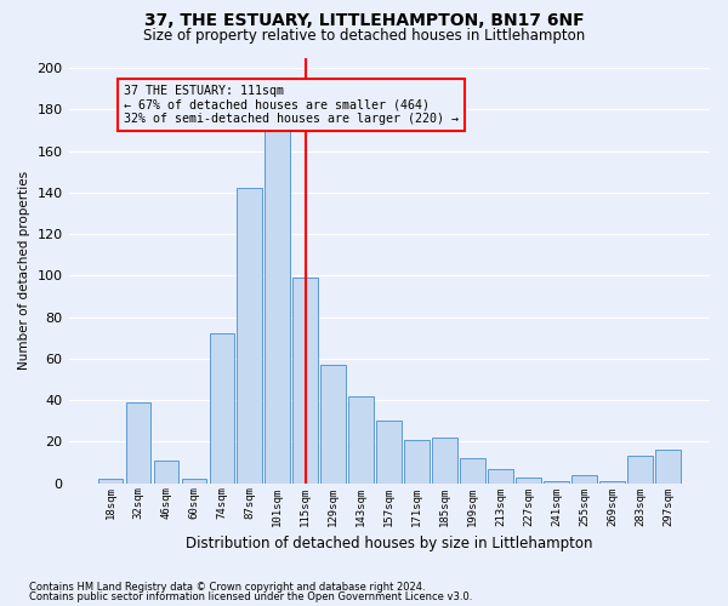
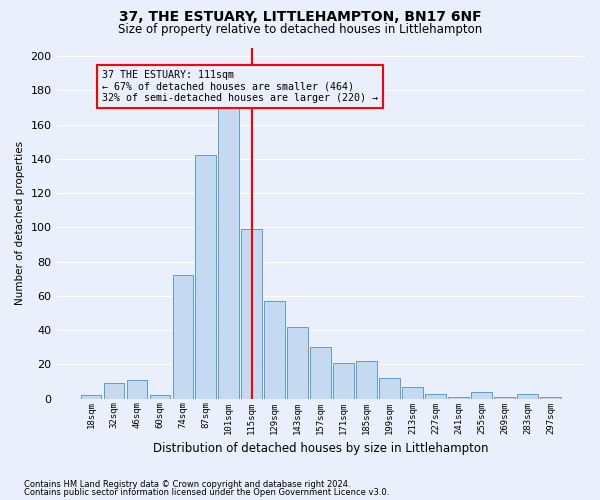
32sqm: 39 -> 9
283sqm: 13 -> 3
297sqm: 16 -> 1
